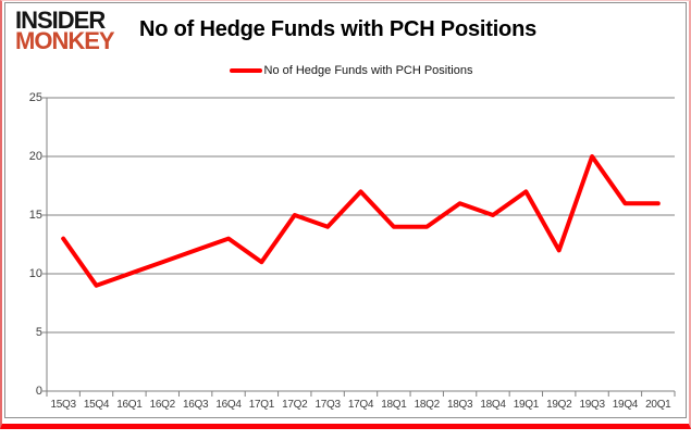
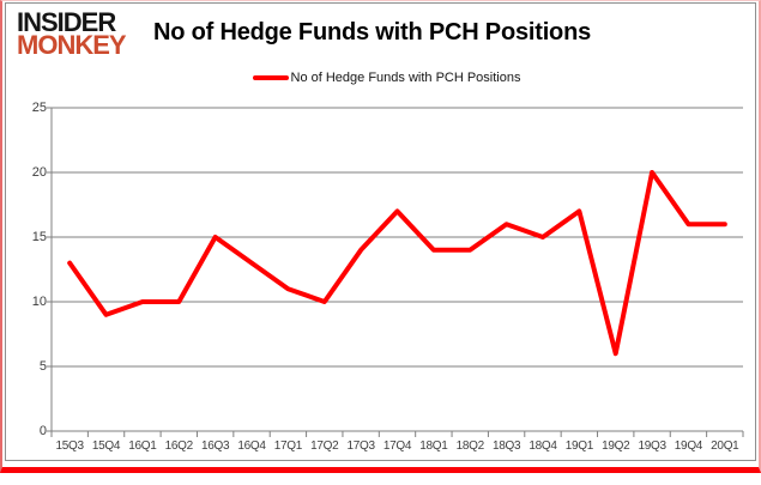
16Q2: 11 -> 10
16Q3: 12 -> 15
17Q2: 15 -> 10
19Q2: 12 -> 6
